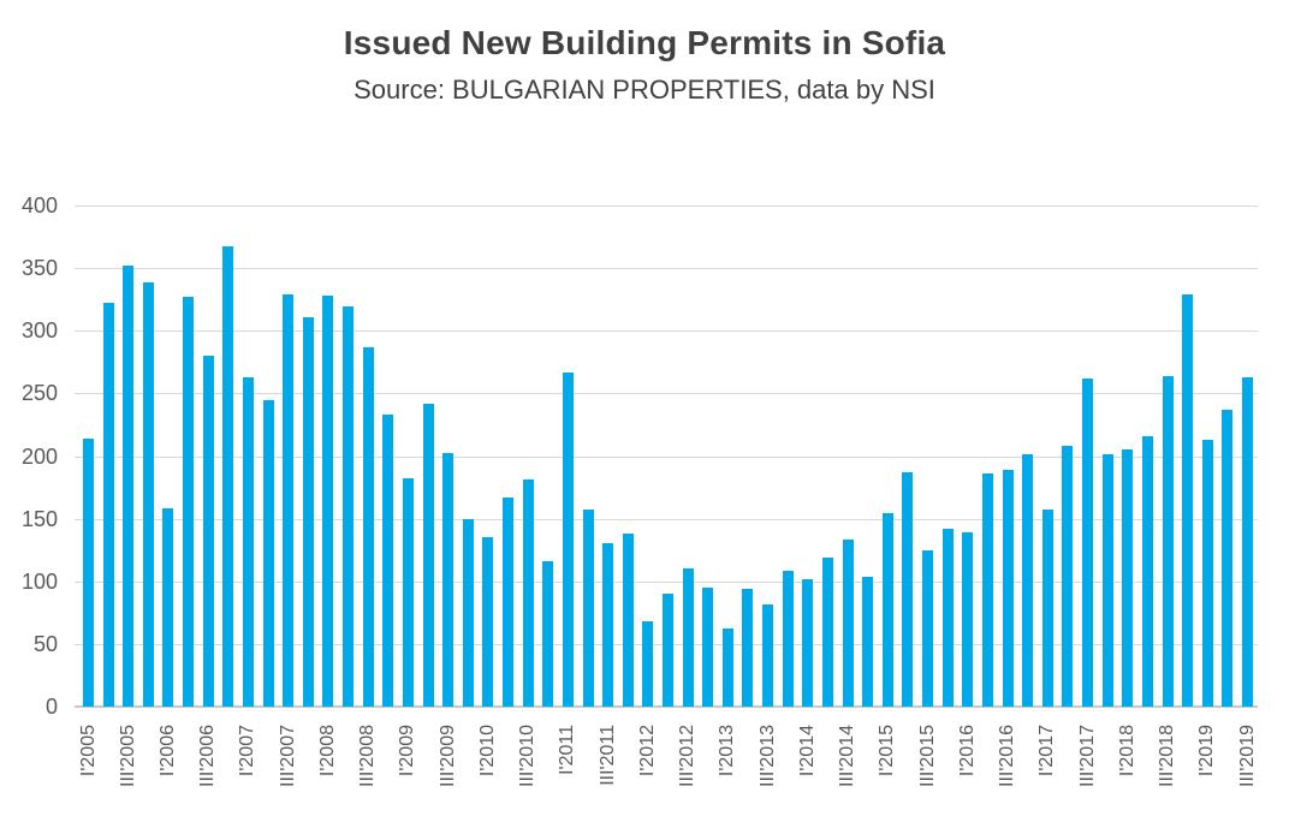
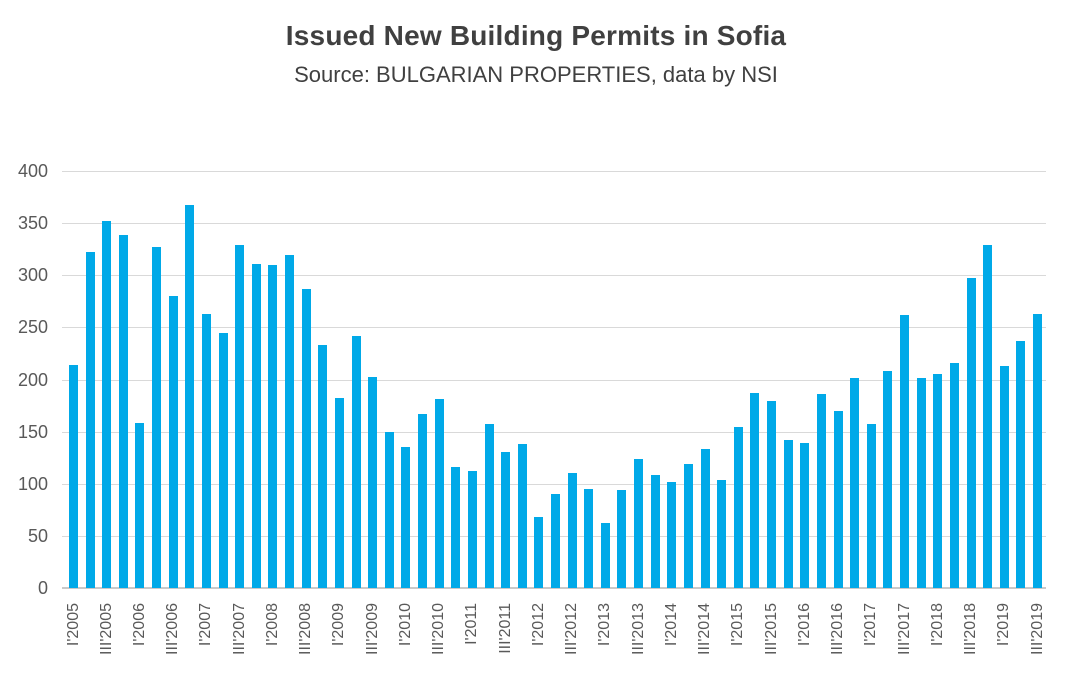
I'2008: 328 -> 310
I'2011: 267 -> 112
III'2013: 82 -> 124
III'2015: 125 -> 179
III'2016: 189 -> 170
III'2018: 264 -> 297
